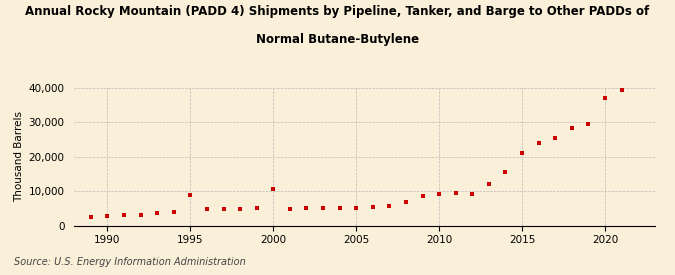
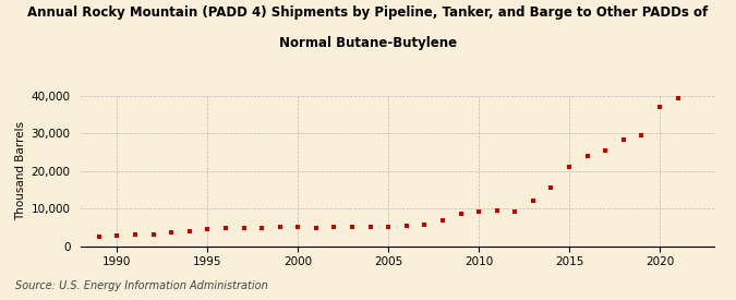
1995: 9,000 -> 4,500
2000: 10,500 -> 5,200
